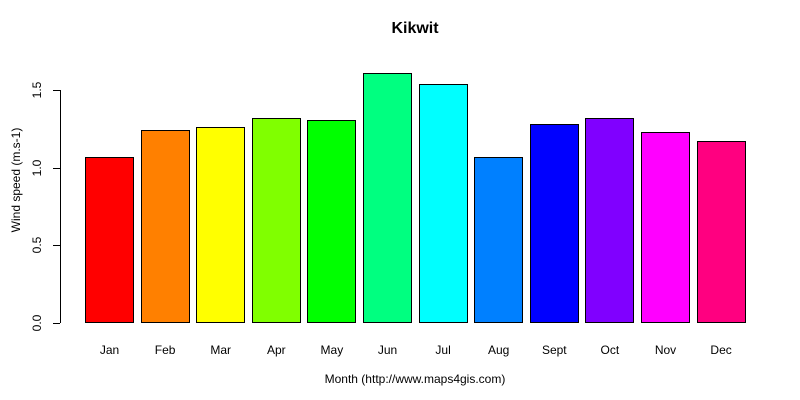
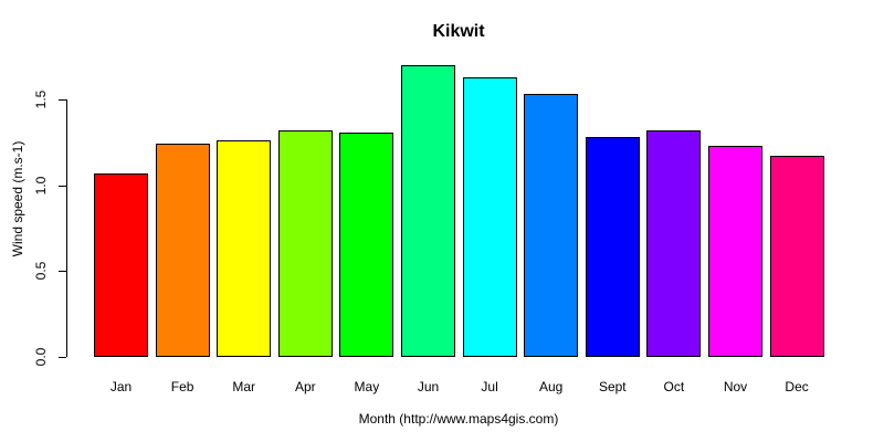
Jun: 1.61 -> 1.70
Jul: 1.54 -> 1.63
Aug: 1.07 -> 1.53
